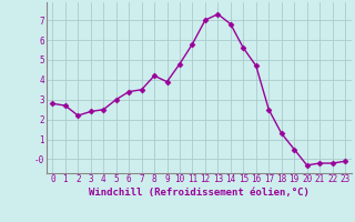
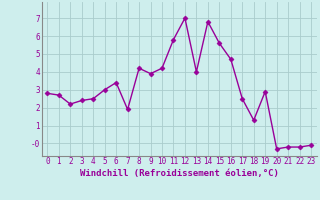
7: 3.5 -> 1.9
10: 4.8 -> 4.2
13: 7.3 -> 4.0
19: 0.5 -> 2.9
